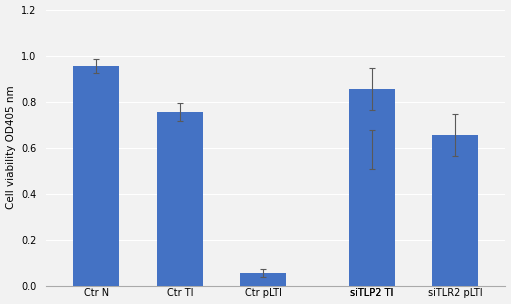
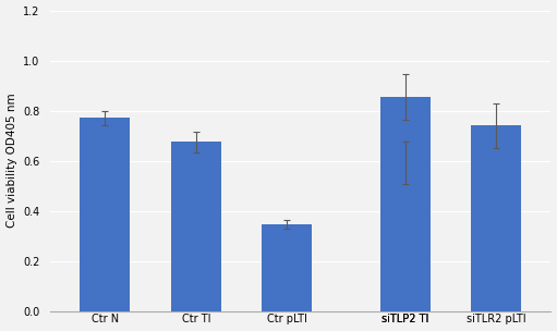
Ctr N: 0.955 -> 0.770
Ctr TI: 0.755 -> 0.675
Ctr pLTI: 0.055 -> 0.345
siTLR2 pLTI: 0.655 -> 0.740
